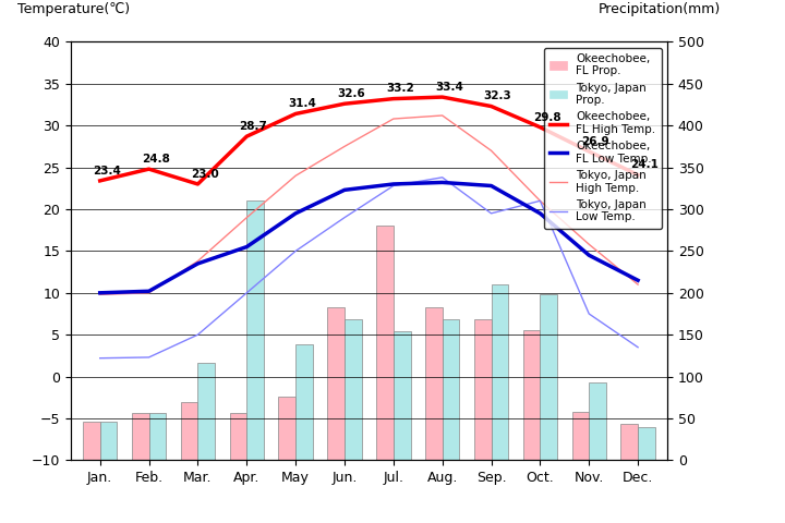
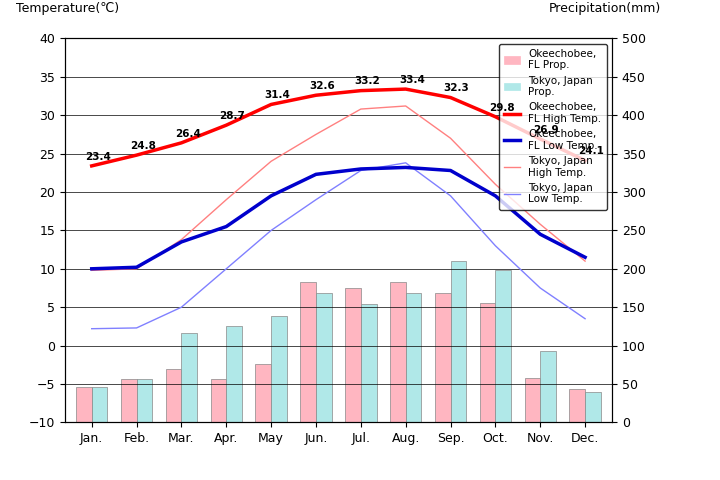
Okeechobee, FL High Temp./Mar.: 23.0 -> 26.4
Tokyo, Japan Prop./Apr.: 310 -> 125
Okeechobee, FL Prop./Jul.: 280 -> 175
Tokyo, Japan Low Temp./Oct.: 21.0 -> 13.0
